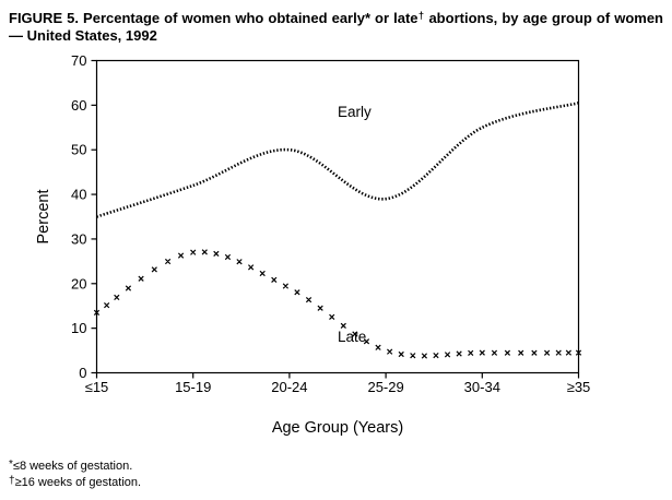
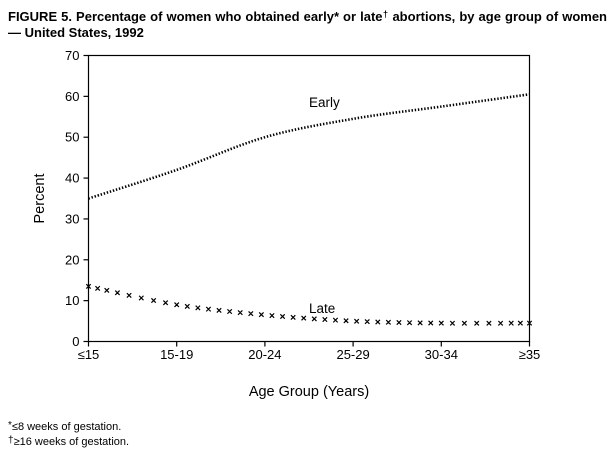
Late/15-19: 27 -> 9
Late/20-24: 19 -> 6
Early/25-29: 39 -> 54
Early/30-34: 55 -> 58
